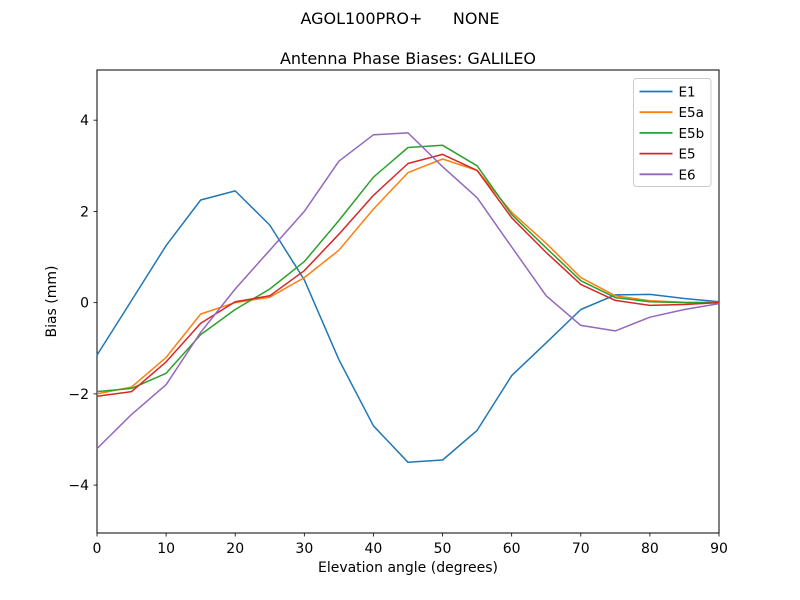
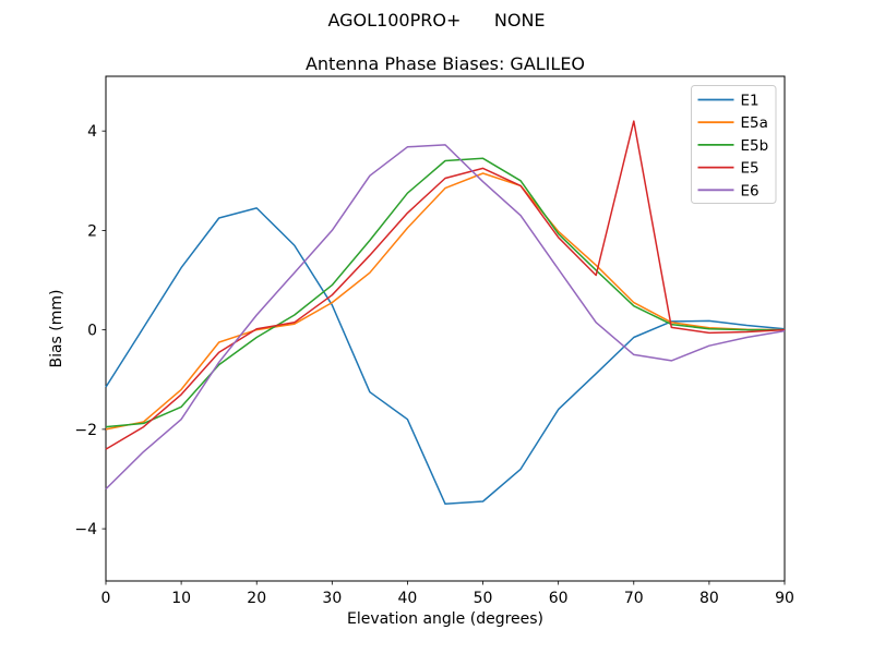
E5/0: -2.0 -> -2.4
E1/40: -2.7 -> -1.8
E5/70: 0.4 -> 4.2
